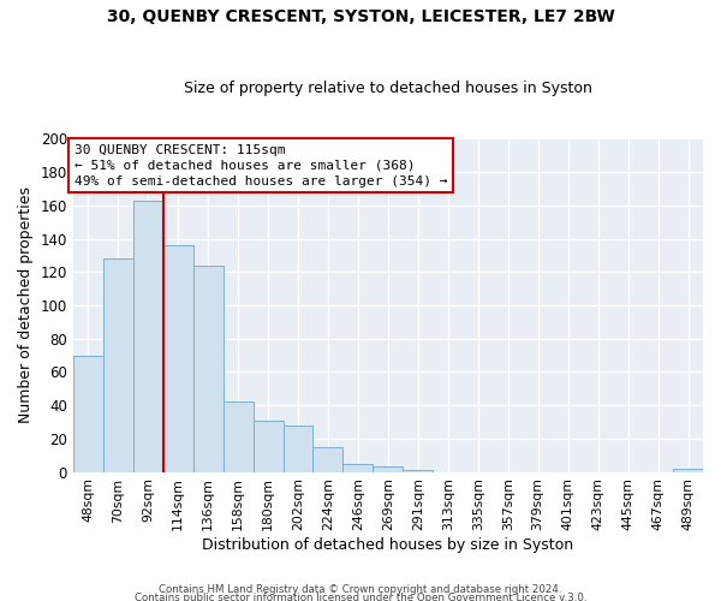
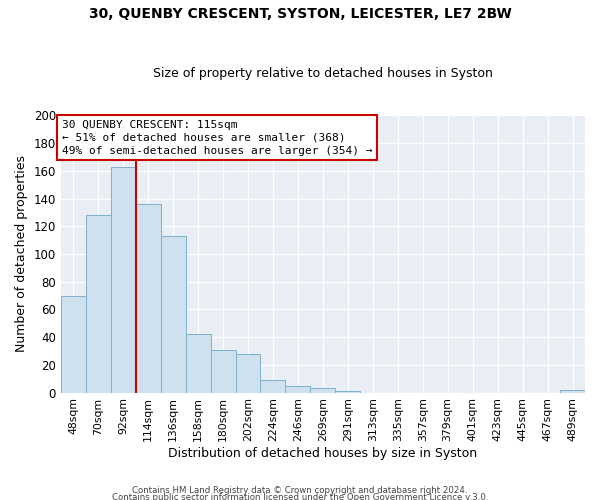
136sqm: 124 -> 113
224sqm: 15 -> 9
